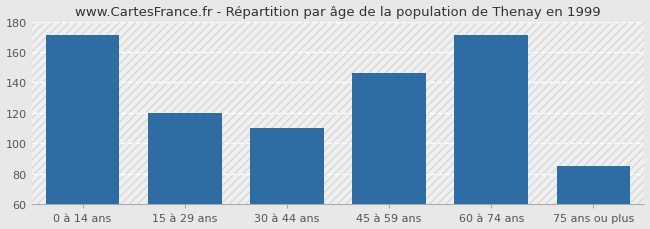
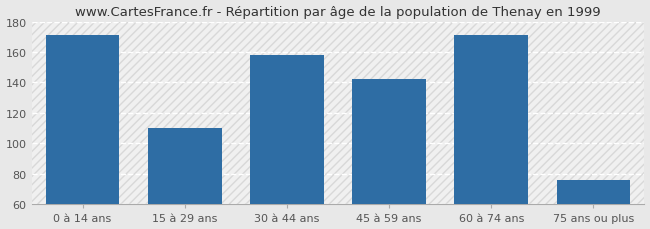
15 à 29 ans: 120 -> 110
30 à 44 ans: 110 -> 158
45 à 59 ans: 146 -> 142
75 ans ou plus: 85 -> 76
